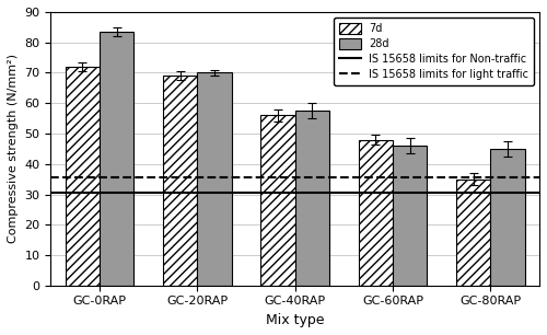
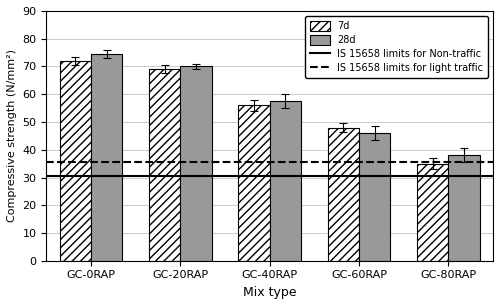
28d/GC-0RAP: 83.5 -> 74.5
28d/GC-80RAP: 45.0 -> 38.0
